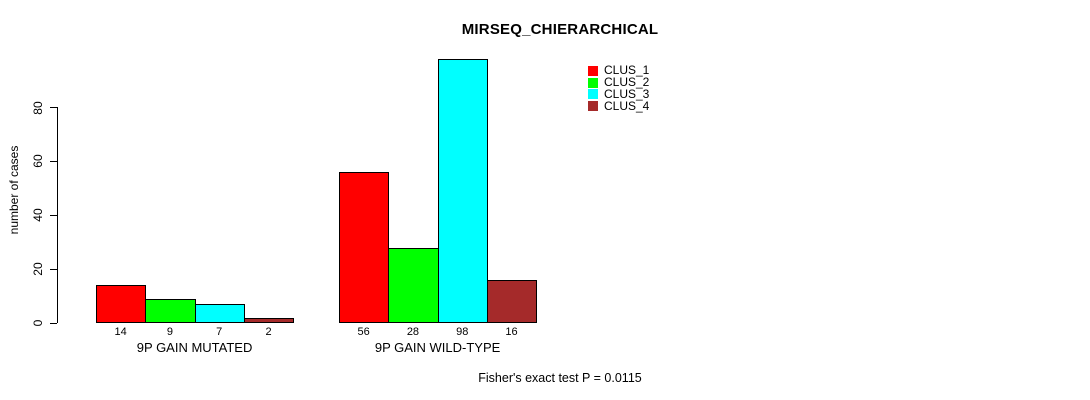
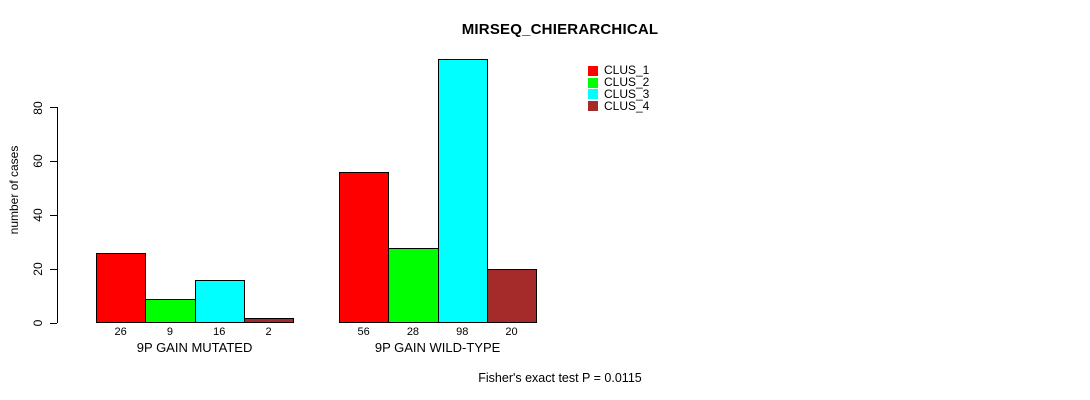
CLUS_1/9P GAIN MUTATED: 14 -> 26
CLUS_3/9P GAIN MUTATED: 7 -> 16
CLUS_4/9P GAIN WILD-TYPE: 16 -> 20
